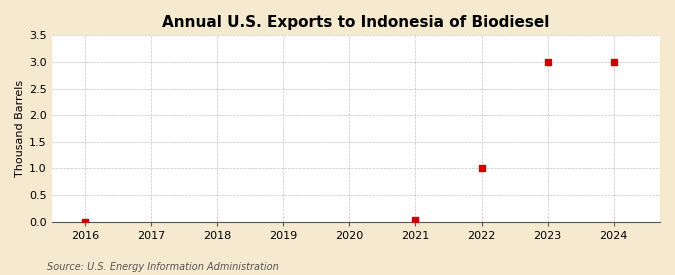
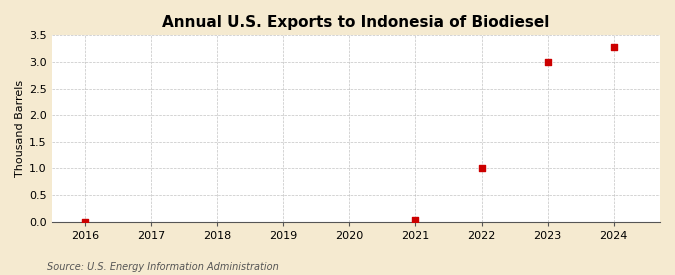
2024: 3.00 -> 3.28
